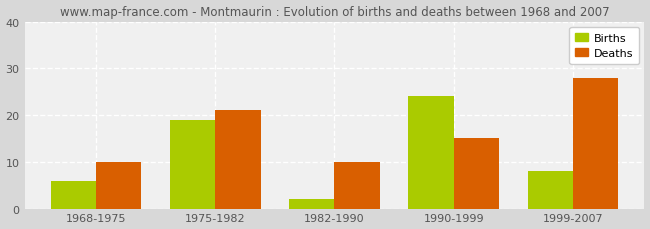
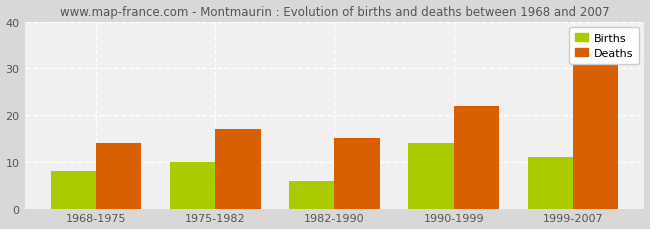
Births/1968-1975: 6 -> 8
Deaths/1968-1975: 10 -> 14
Births/1975-1982: 19 -> 10
Deaths/1975-1982: 21 -> 17
Births/1982-1990: 2 -> 6
Deaths/1982-1990: 10 -> 15
Births/1990-1999: 24 -> 14
Deaths/1990-1999: 15 -> 22
Births/1999-2007: 8 -> 11
Deaths/1999-2007: 28 -> 31
